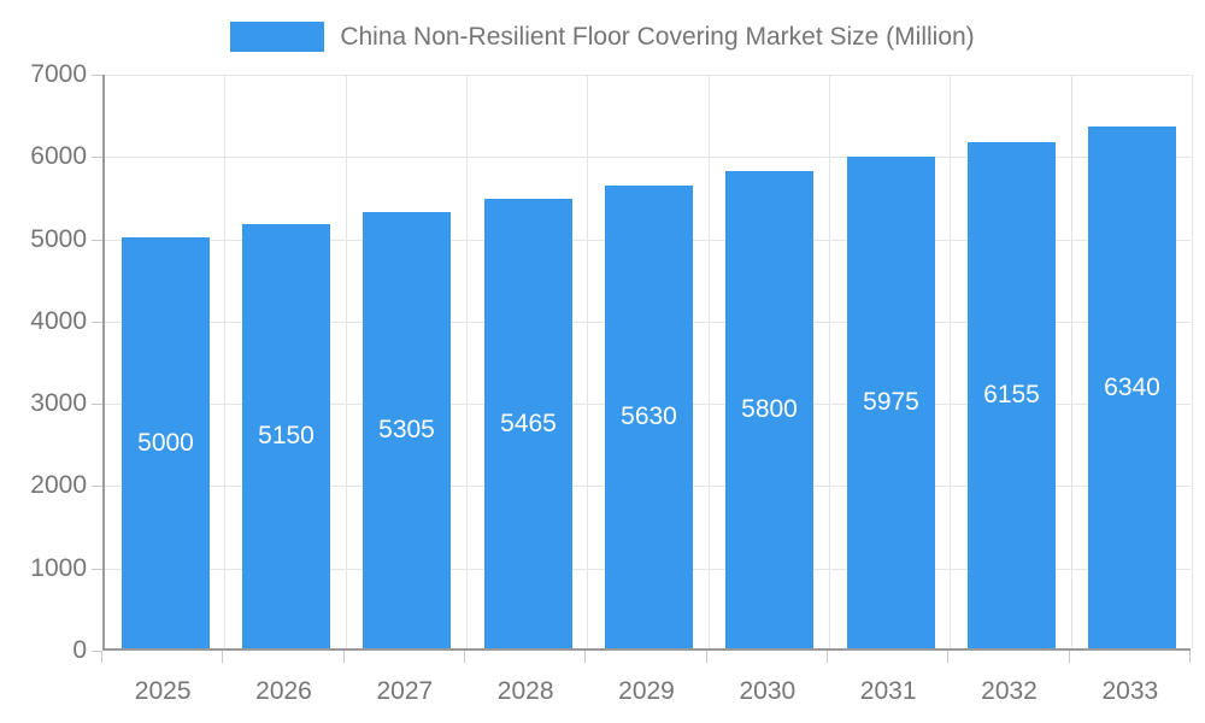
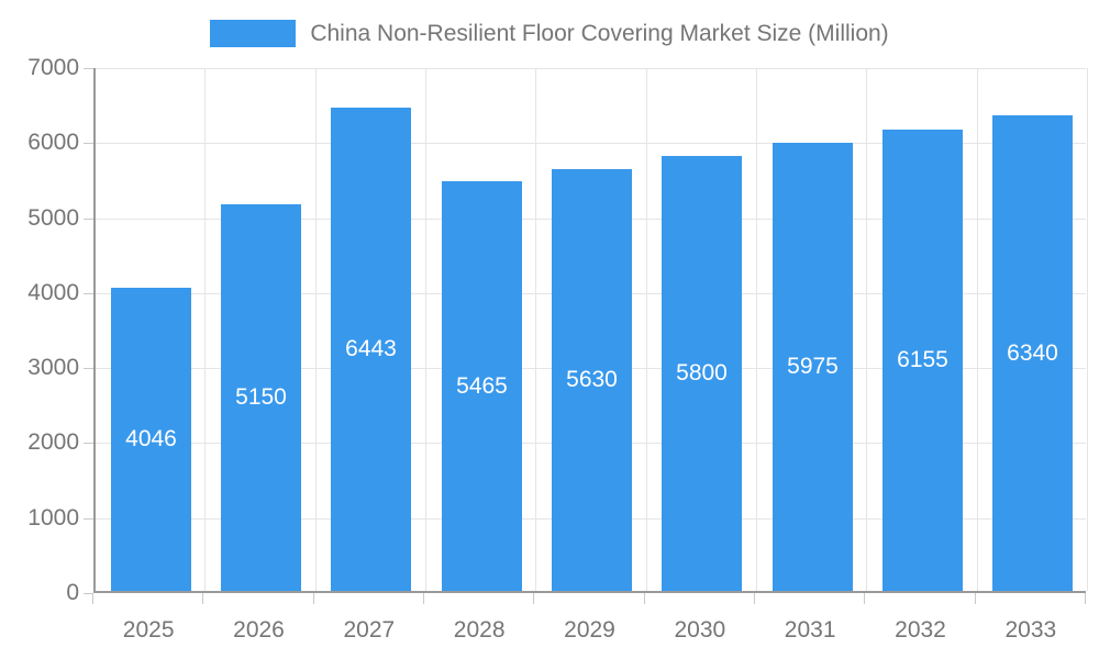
2025: 5000 -> 4046
2027: 5305 -> 6443
